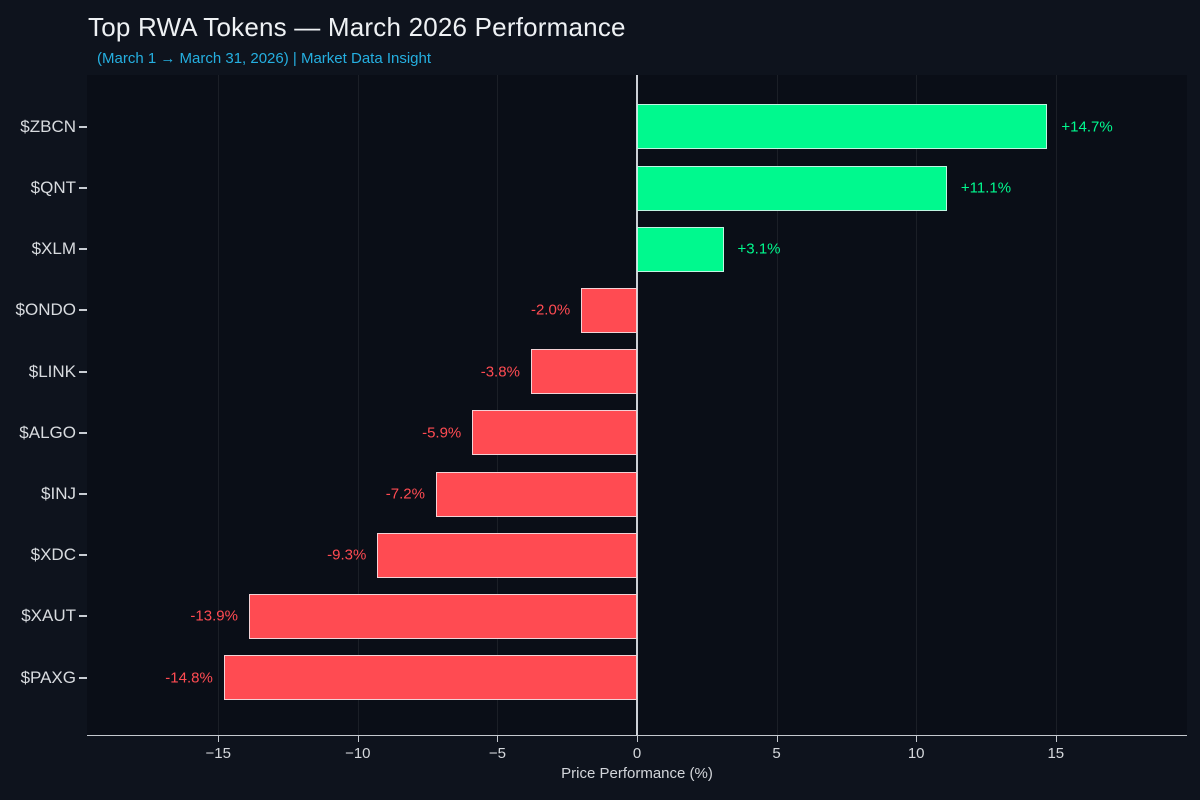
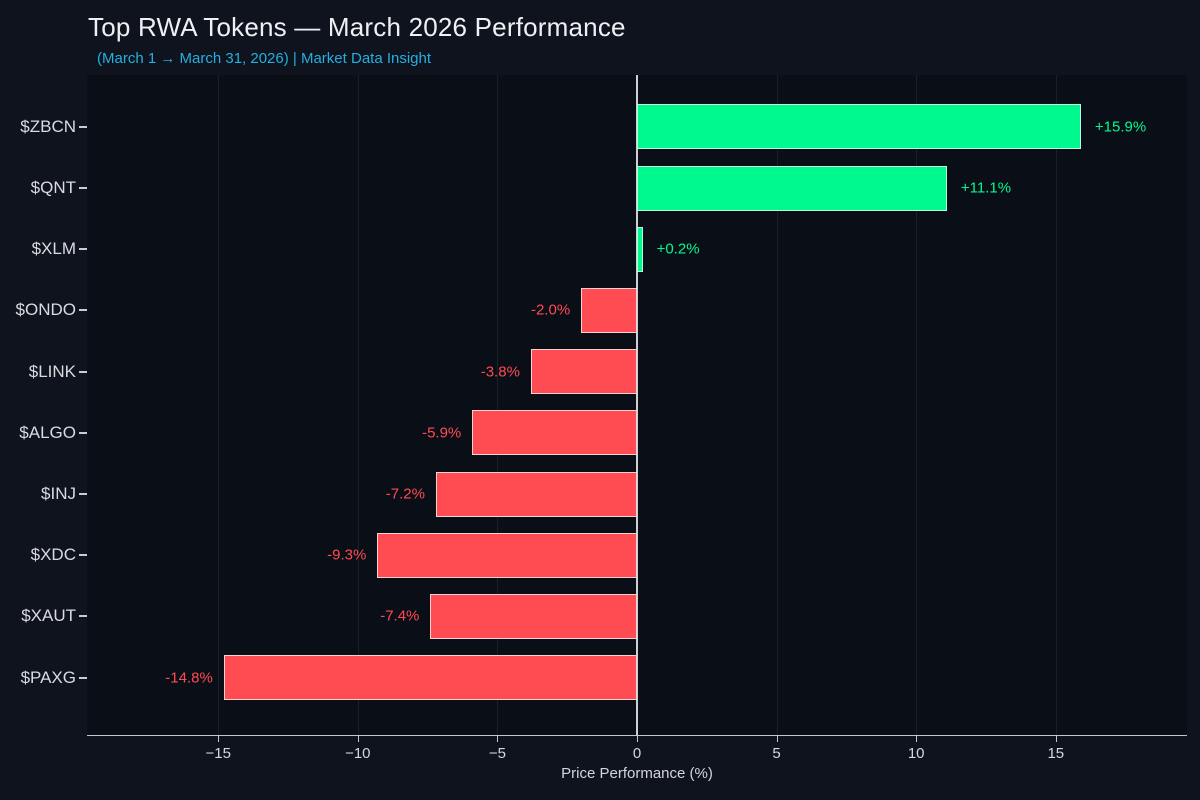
$ZBCN: +14.7% -> +15.9%
$XLM: +3.1% -> +0.2%
$XAUT: -13.9% -> -7.4%
